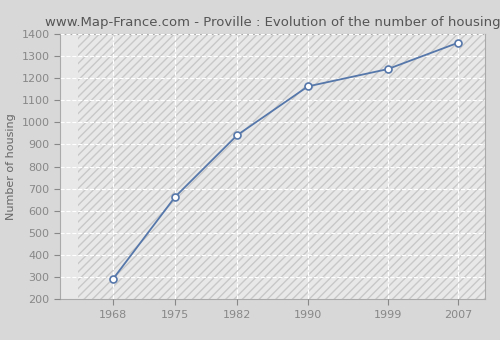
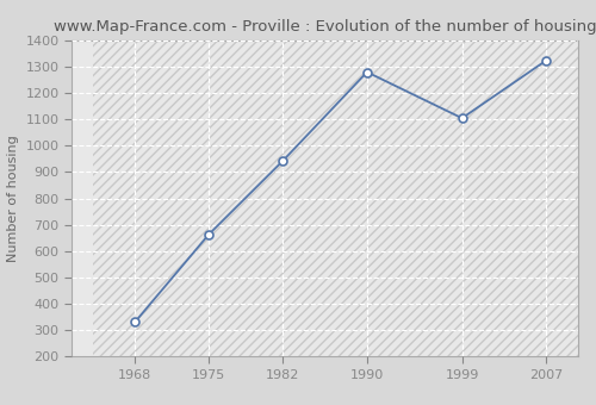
1968: 292 -> 330
1990: 1163 -> 1280
1999: 1241 -> 1105
2007: 1361 -> 1325
